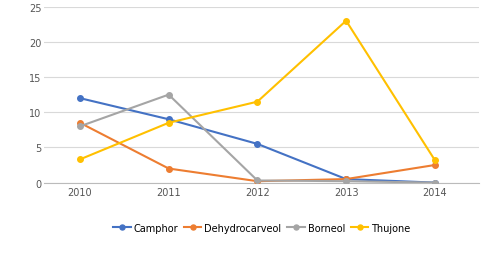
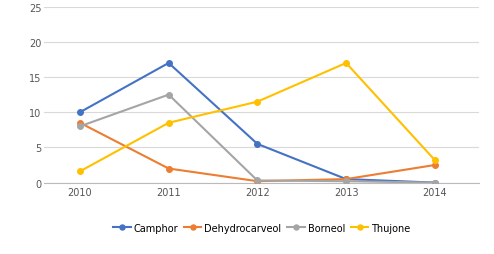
Camphor/2010: 12.0 -> 10.0
Thujone/2010: 3.3 -> 1.6
Camphor/2011: 9.0 -> 17.0
Thujone/2013: 23.0 -> 17.0
